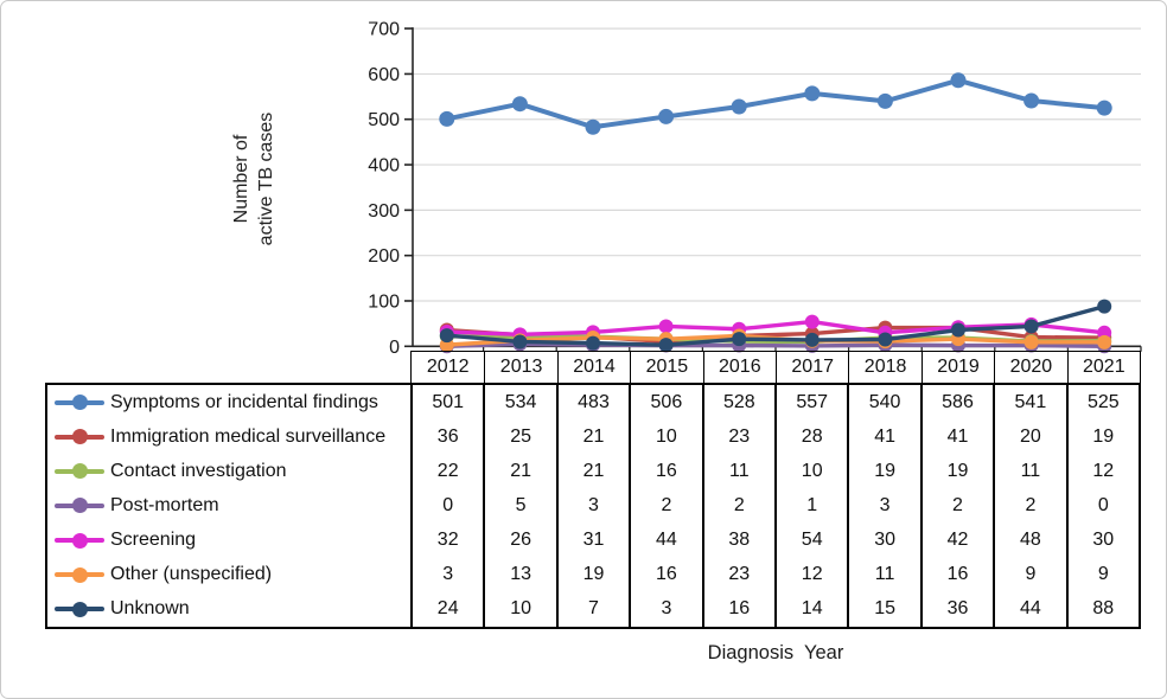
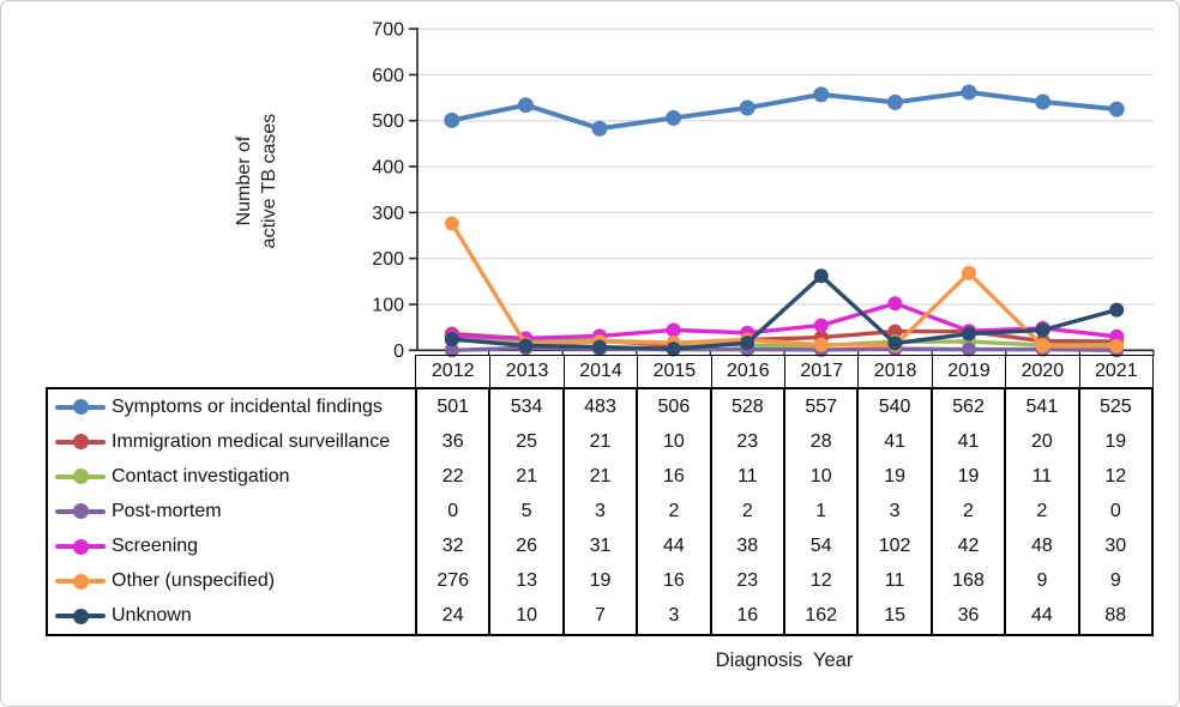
Other (unspecified)/2012: 3 -> 276
Unknown/2017: 14 -> 162
Screening/2018: 30 -> 102
Symptoms or incidental findings/2019: 586 -> 562
Other (unspecified)/2019: 16 -> 168
